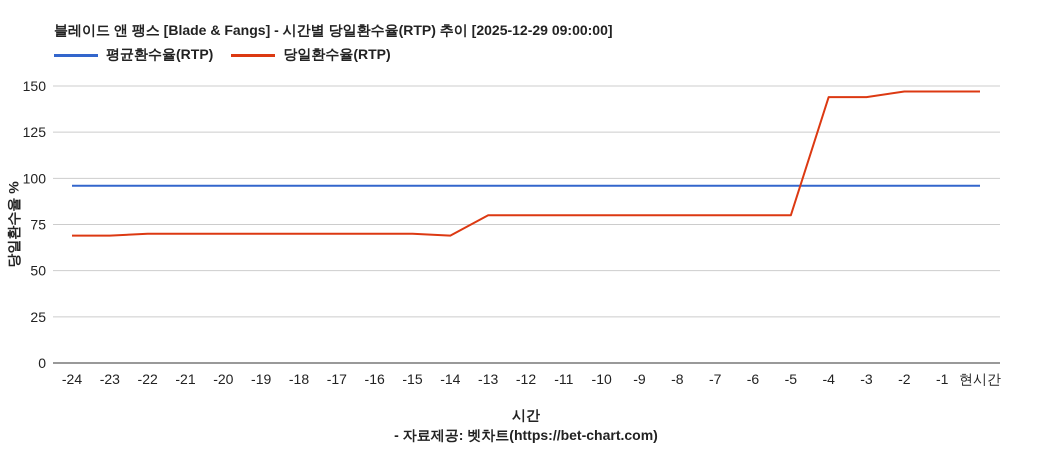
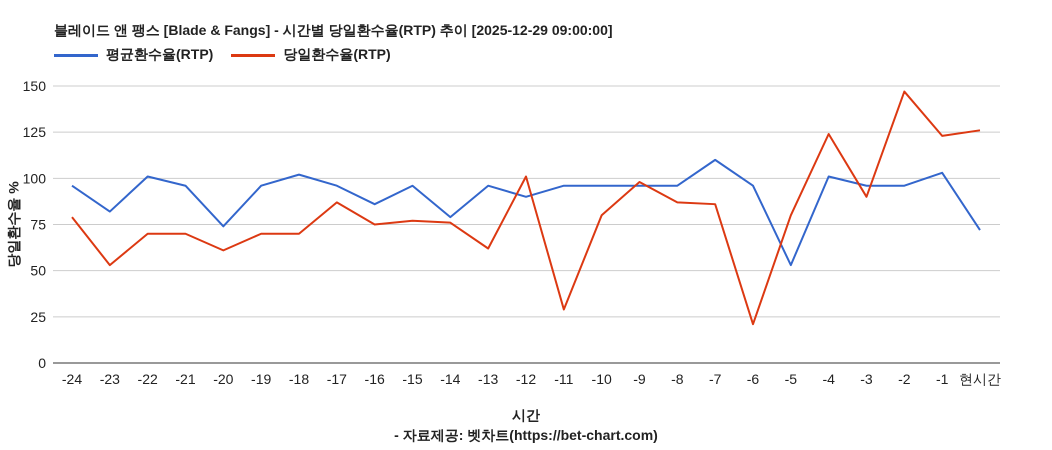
당일환수율(RTP)/-24: 69 -> 79
평균환수율(RTP)/-23: 96 -> 82
당일환수율(RTP)/-23: 69 -> 53
평균환수율(RTP)/-22: 96 -> 101
평균환수율(RTP)/-20: 96 -> 74
당일환수율(RTP)/-20: 70 -> 61
평균환수율(RTP)/-18: 96 -> 102
당일환수율(RTP)/-17: 70 -> 87
평균환수율(RTP)/-16: 96 -> 86
당일환수율(RTP)/-16: 70 -> 75
당일환수율(RTP)/-15: 70 -> 77
평균환수율(RTP)/-14: 96 -> 79
당일환수율(RTP)/-14: 69 -> 76
당일환수율(RTP)/-13: 80 -> 62
평균환수율(RTP)/-12: 96 -> 90
당일환수율(RTP)/-12: 80 -> 101
당일환수율(RTP)/-11: 80 -> 29
당일환수율(RTP)/-9: 80 -> 98
당일환수율(RTP)/-8: 80 -> 87
평균환수율(RTP)/-7: 96 -> 110
당일환수율(RTP)/-7: 80 -> 86
당일환수율(RTP)/-6: 80 -> 21
평균환수율(RTP)/-5: 96 -> 53
평균환수율(RTP)/-4: 96 -> 101
당일환수율(RTP)/-4: 144 -> 124
당일환수율(RTP)/-3: 144 -> 90
평균환수율(RTP)/-1: 96 -> 103
당일환수율(RTP)/-1: 147 -> 123
평균환수율(RTP)/현시간: 96 -> 72
당일환수율(RTP)/현시간: 147 -> 126
